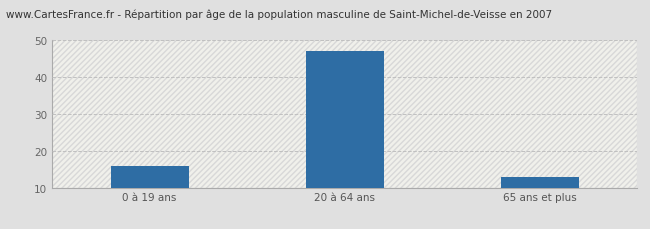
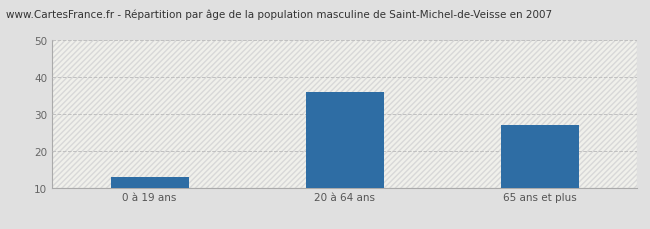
0 à 19 ans: 16 -> 13
20 à 64 ans: 47 -> 36
65 ans et plus: 13 -> 27
